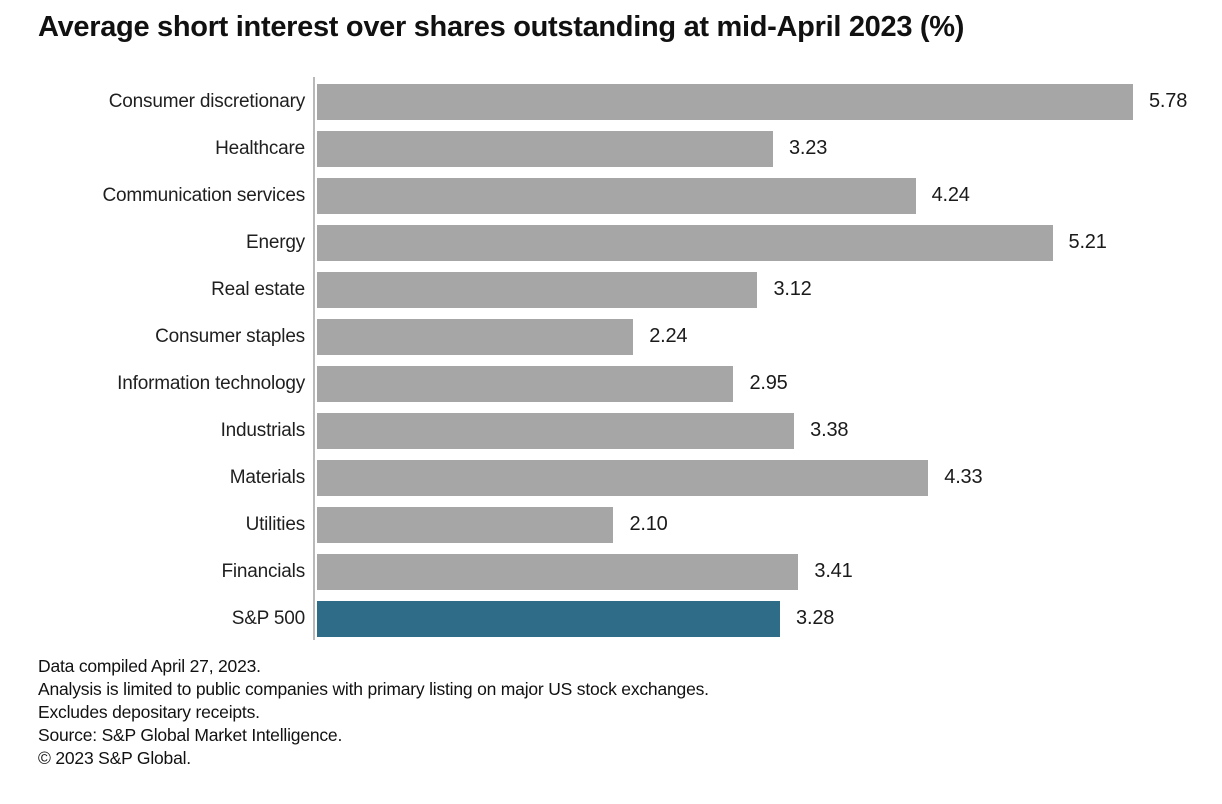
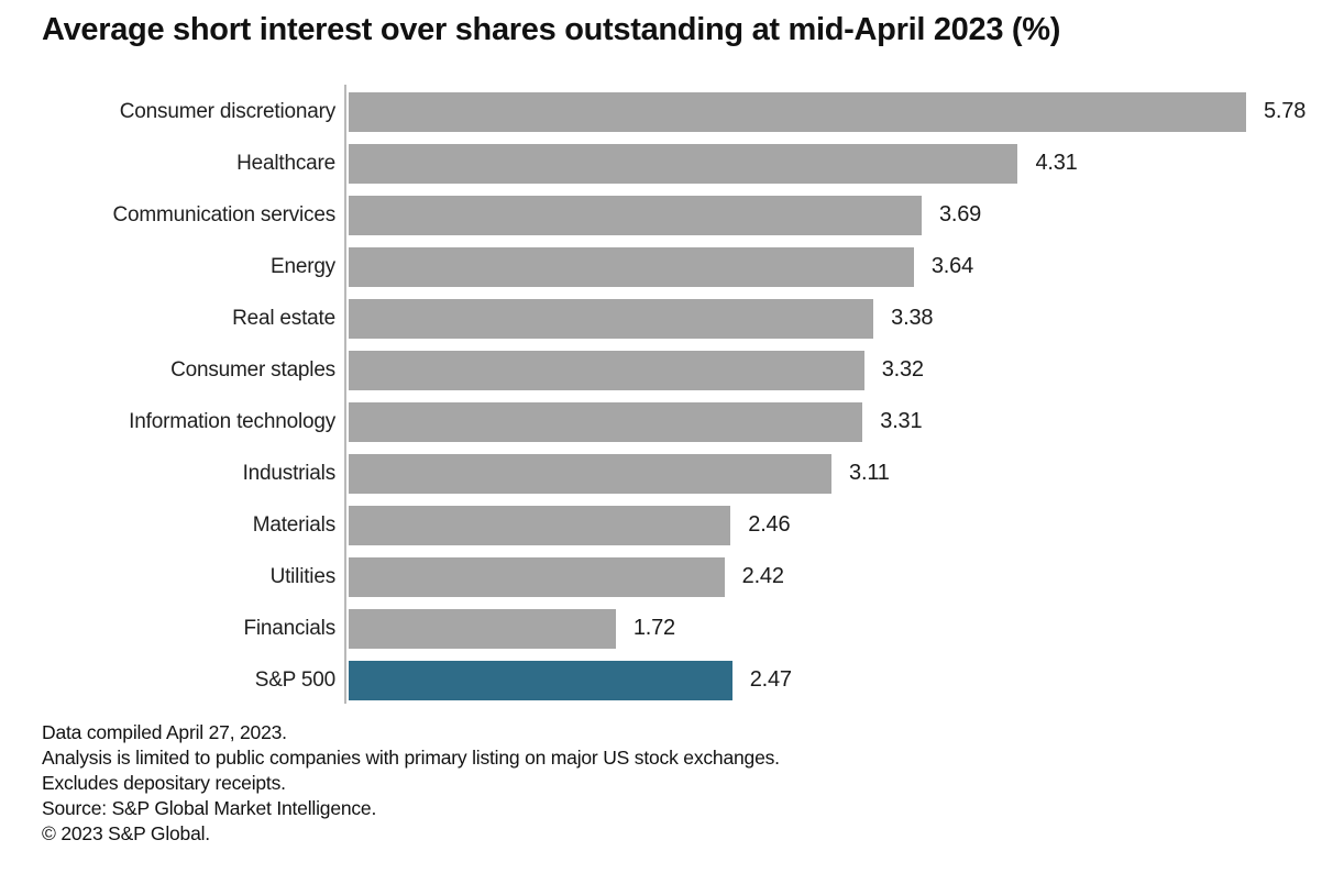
Healthcare: 3.23 -> 4.31
Communication services: 4.24 -> 3.69
Energy: 5.21 -> 3.64
Real estate: 3.12 -> 3.38
Consumer staples: 2.24 -> 3.32
Information technology: 2.95 -> 3.31
Industrials: 3.38 -> 3.11
Materials: 4.33 -> 2.46
Utilities: 2.10 -> 2.42
Financials: 3.41 -> 1.72
S&P 500: 3.28 -> 2.47
